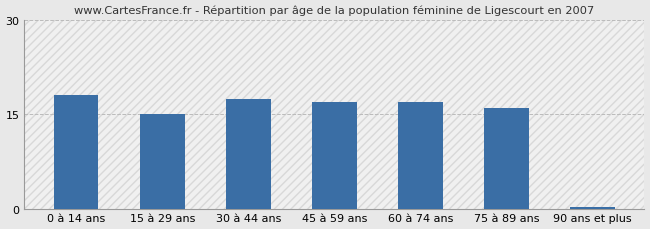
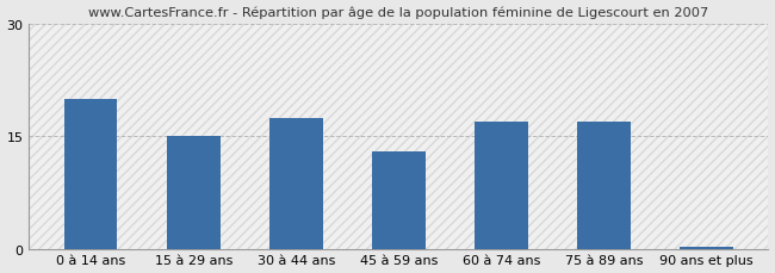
0 à 14 ans: 18.0 -> 20.0
45 à 59 ans: 17.0 -> 13.0
75 à 89 ans: 16.0 -> 17.0
